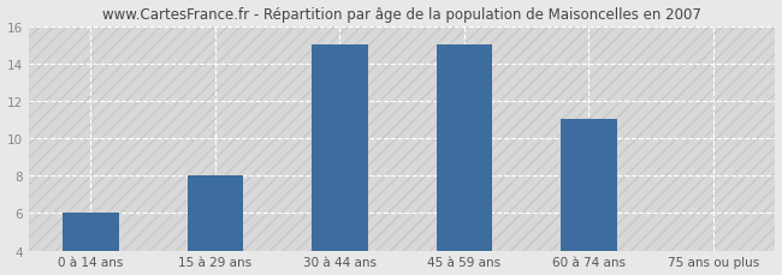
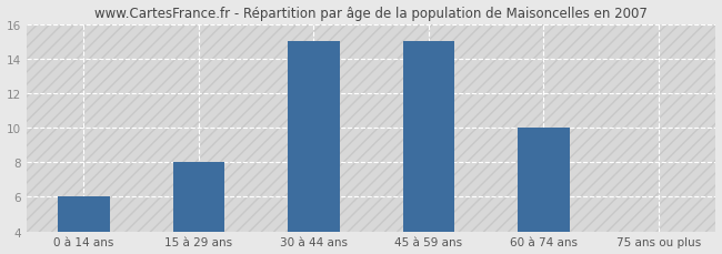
60 à 74 ans: 11 -> 10
